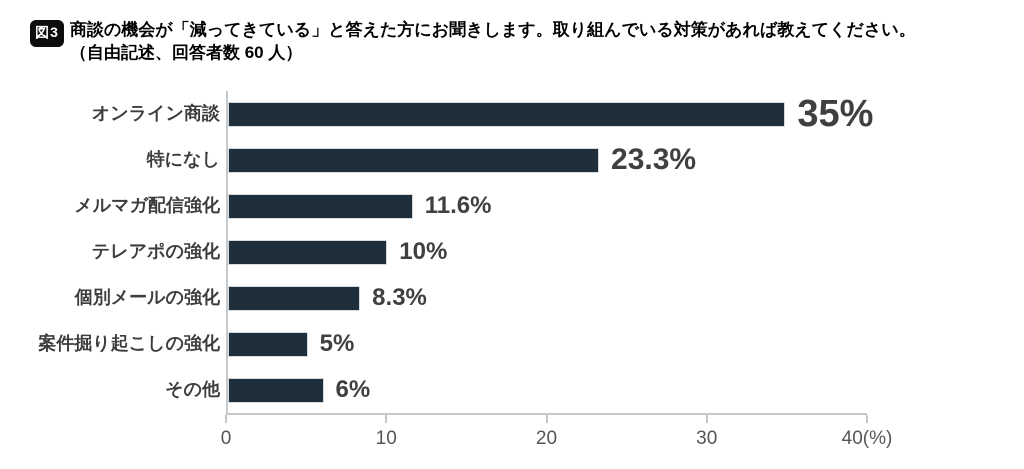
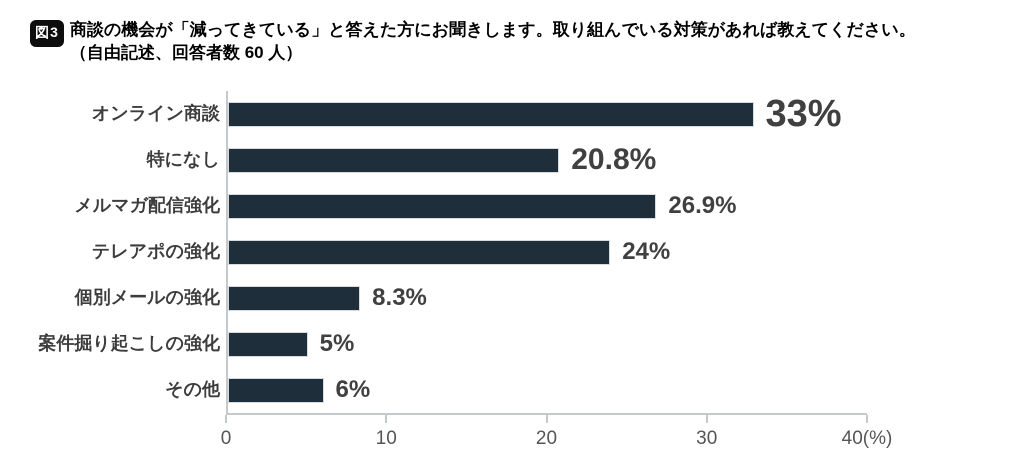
オンライン商談: 35% -> 33%
特になし: 23.3% -> 20.8%
メルマガ配信強化: 11.6% -> 26.9%
テレアポの強化: 10% -> 24%
